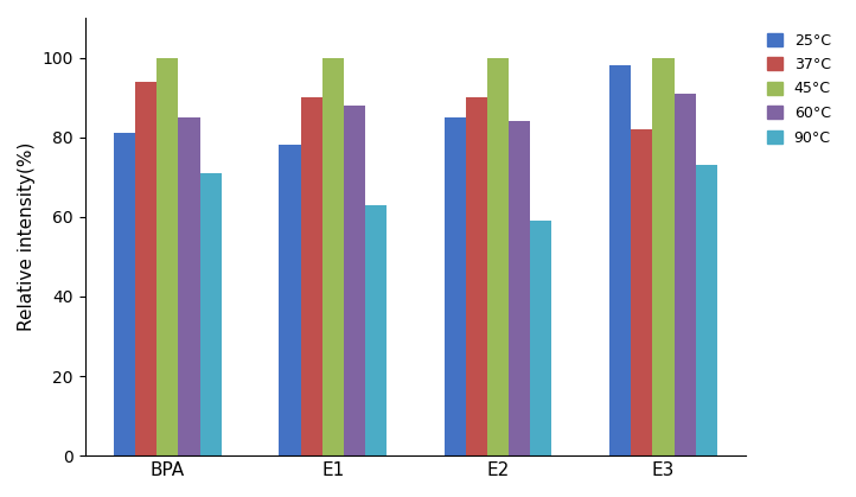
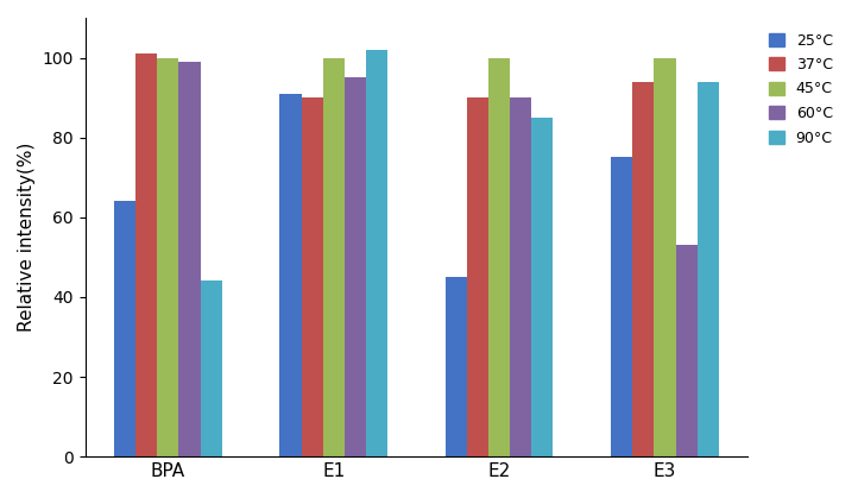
25°C/BPA: 81 -> 64
37°C/BPA: 94 -> 101
60°C/BPA: 85 -> 99
90°C/BPA: 71 -> 44
25°C/E1: 78 -> 91
60°C/E1: 88 -> 95
90°C/E1: 63 -> 102
25°C/E2: 85 -> 45
60°C/E2: 84 -> 90
90°C/E2: 59 -> 85
25°C/E3: 98 -> 75
37°C/E3: 82 -> 94
60°C/E3: 91 -> 53
90°C/E3: 73 -> 94
